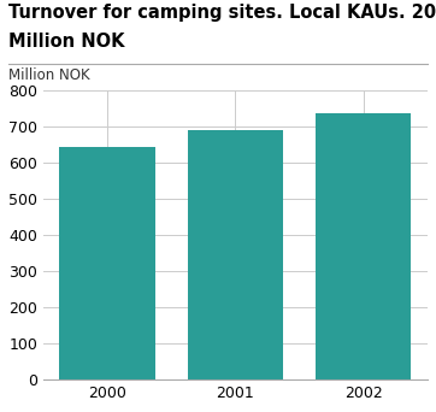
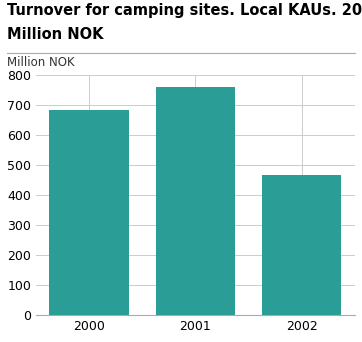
2000: 643 -> 685
2001: 692 -> 760
2002: 737 -> 465
